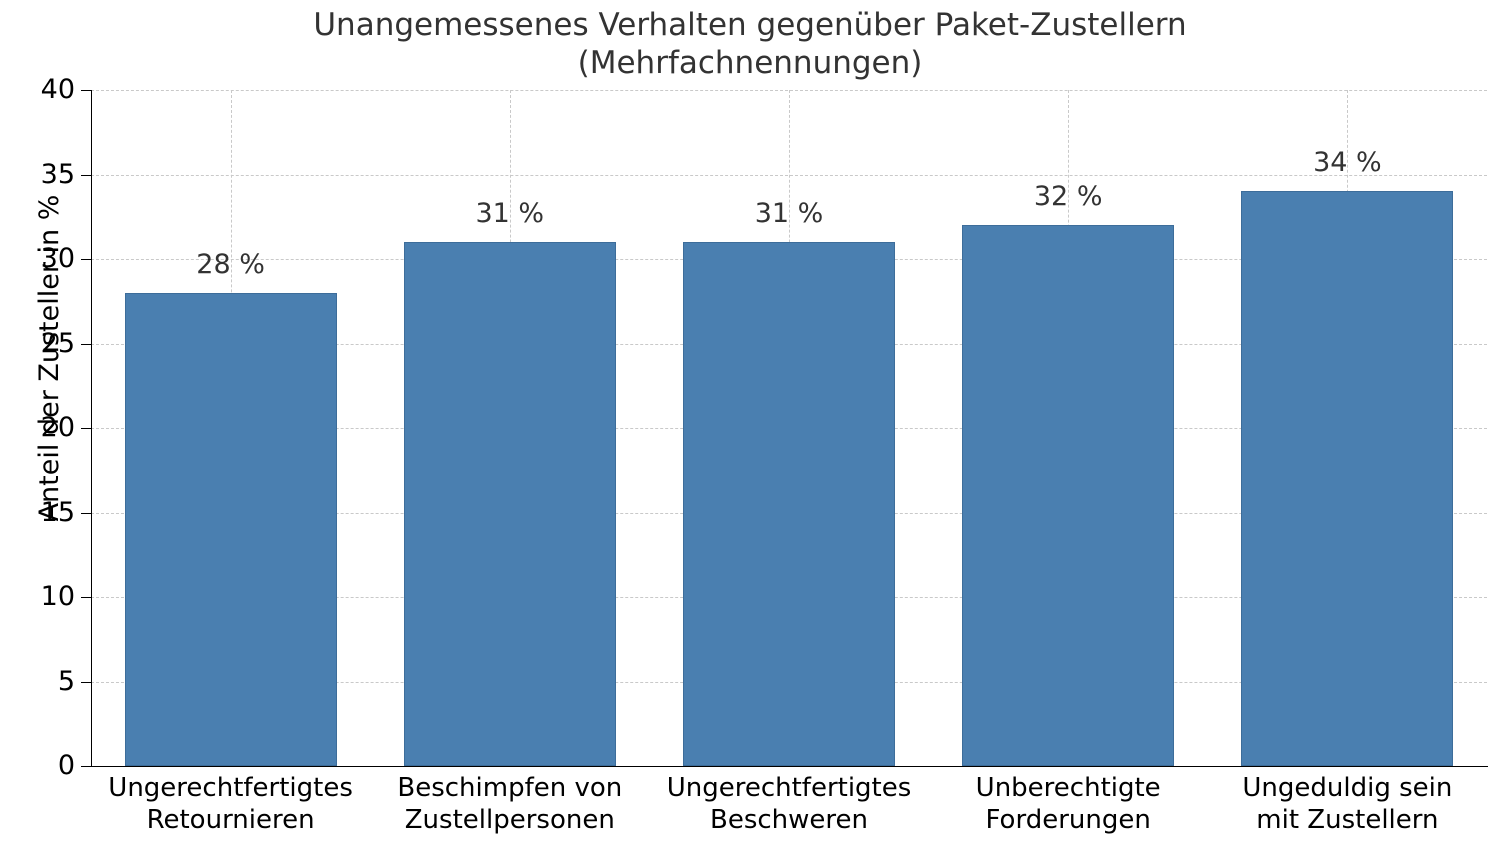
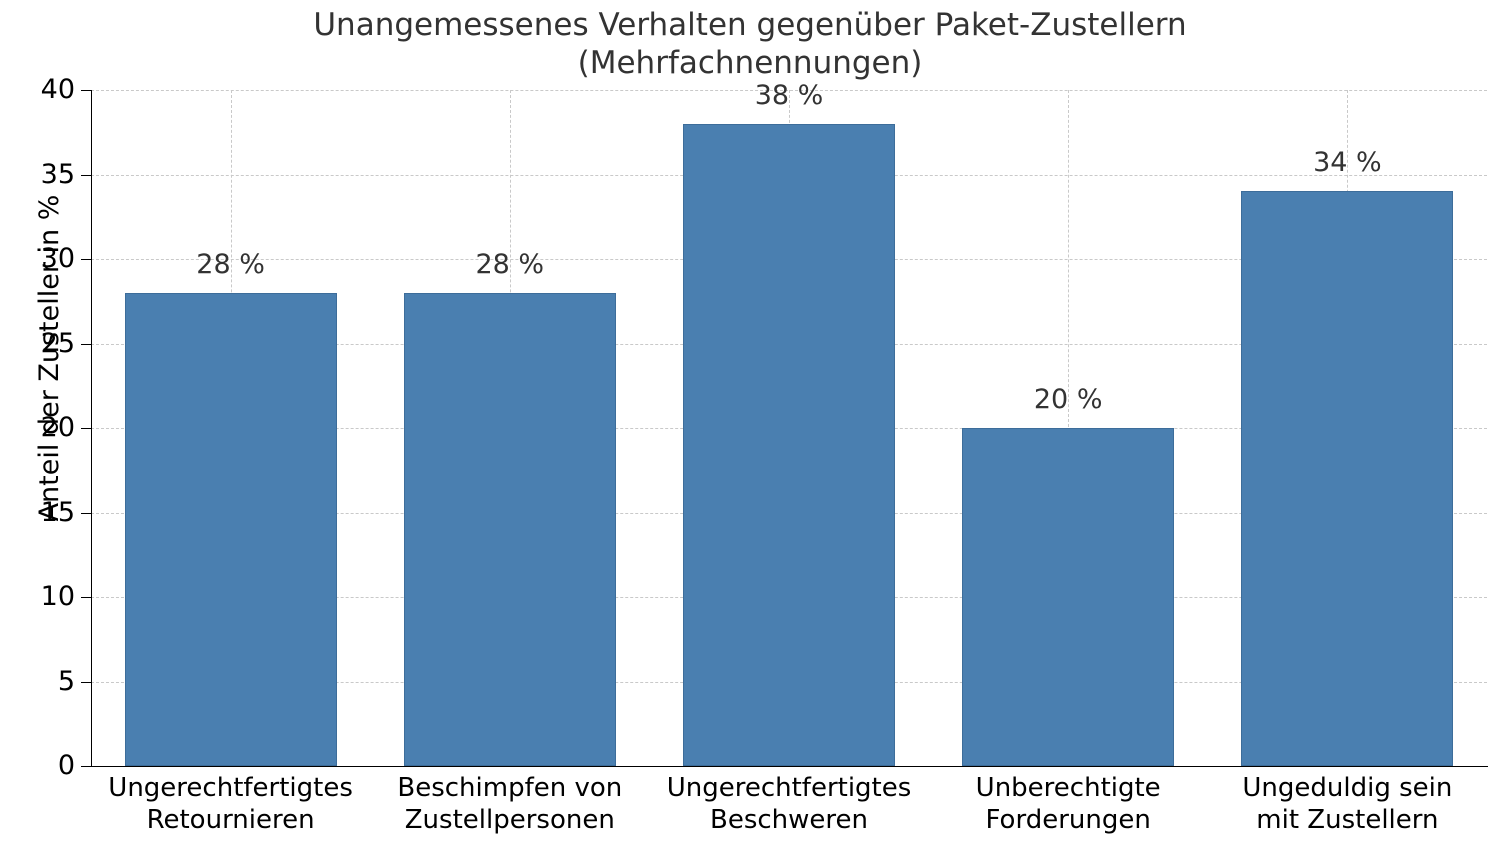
Beschimpfen von Zustellpersonen: 31 -> 28
Ungerechtfertigtes Beschweren: 31 -> 38
Unberechtigte Forderungen: 32 -> 20
